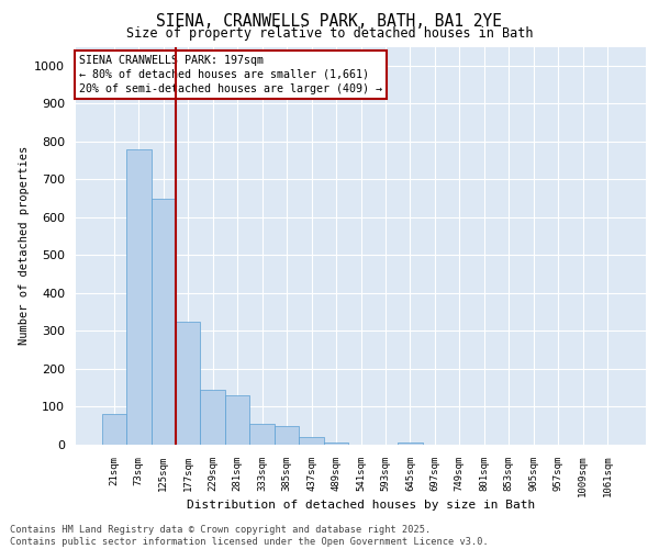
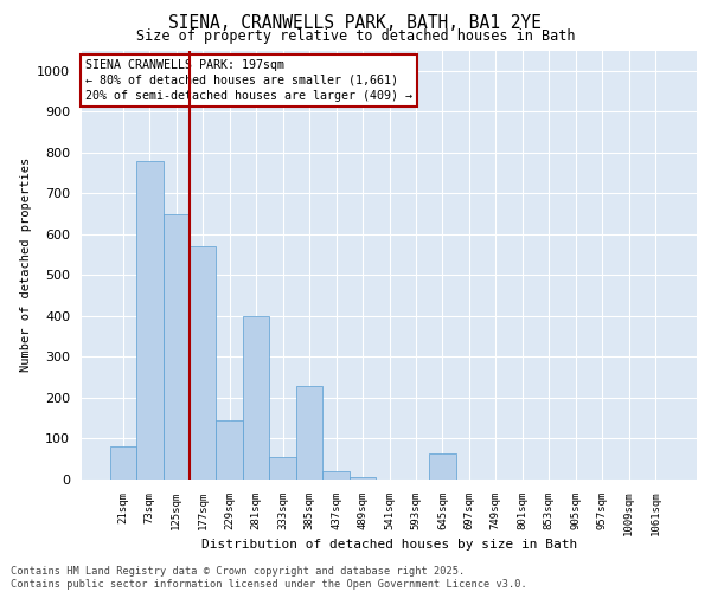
177sqm: 325 -> 570
281sqm: 130 -> 400
385sqm: 50 -> 230
645sqm: 5 -> 65
